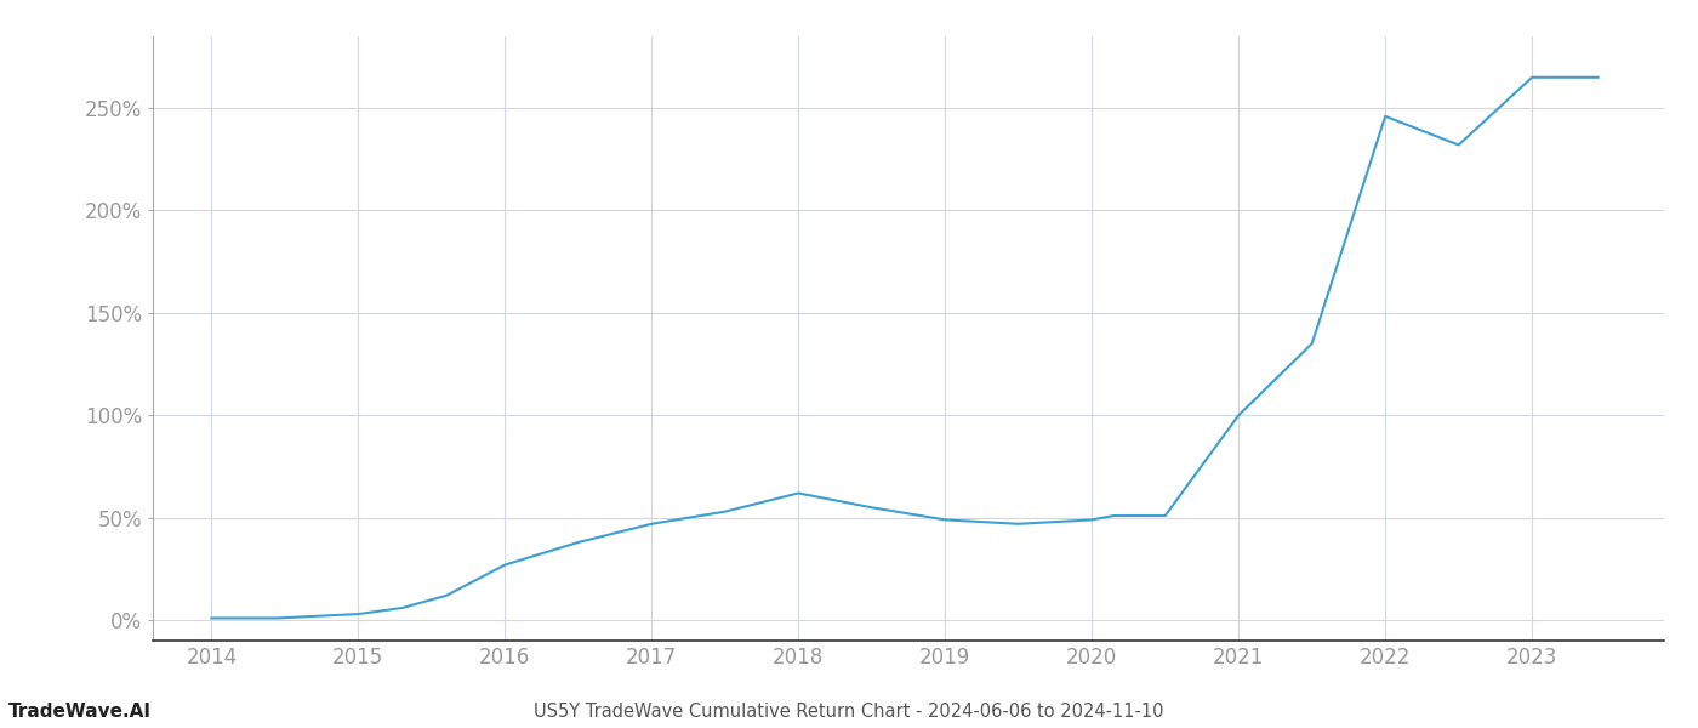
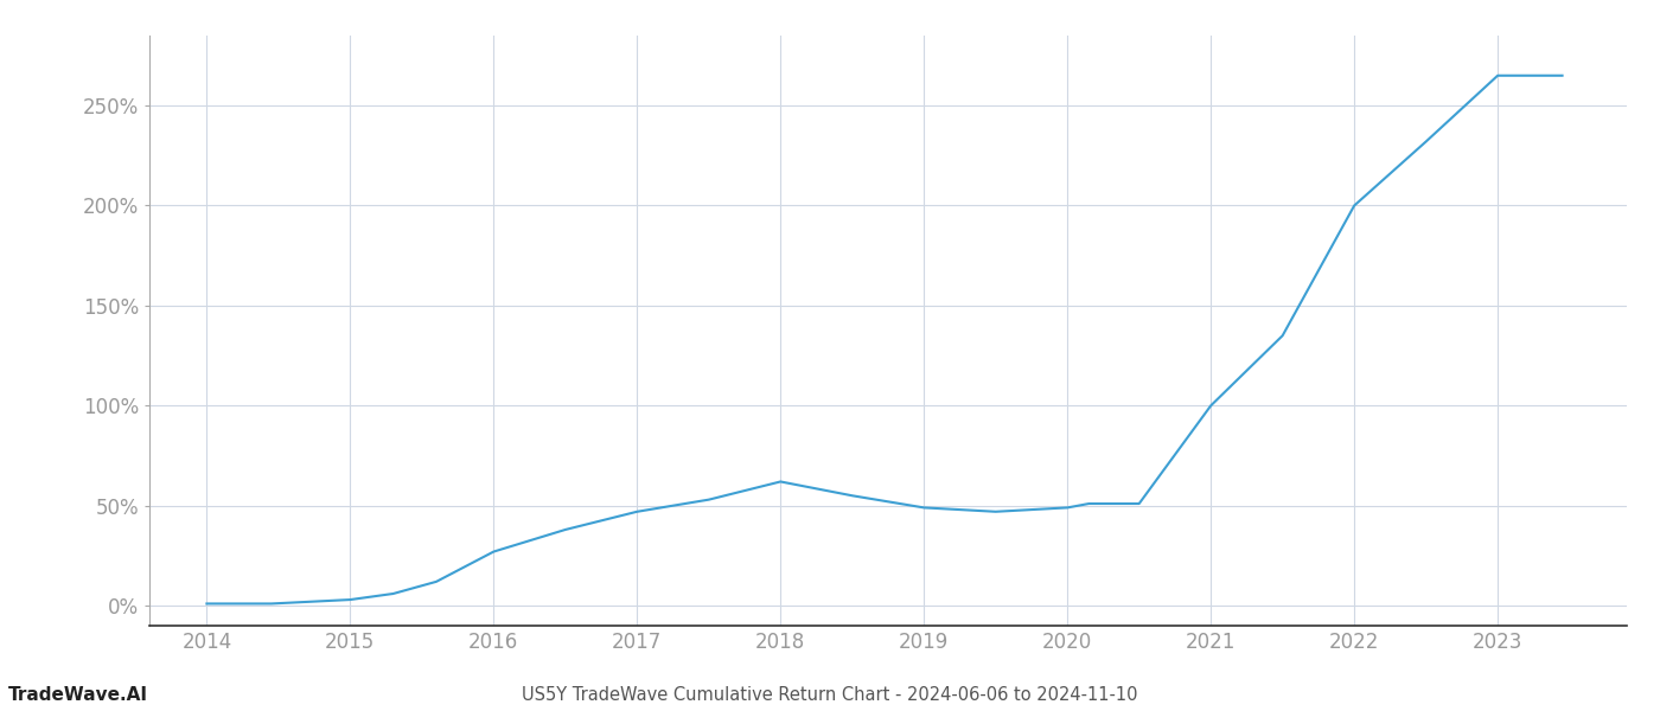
2022: 246% -> 200%
